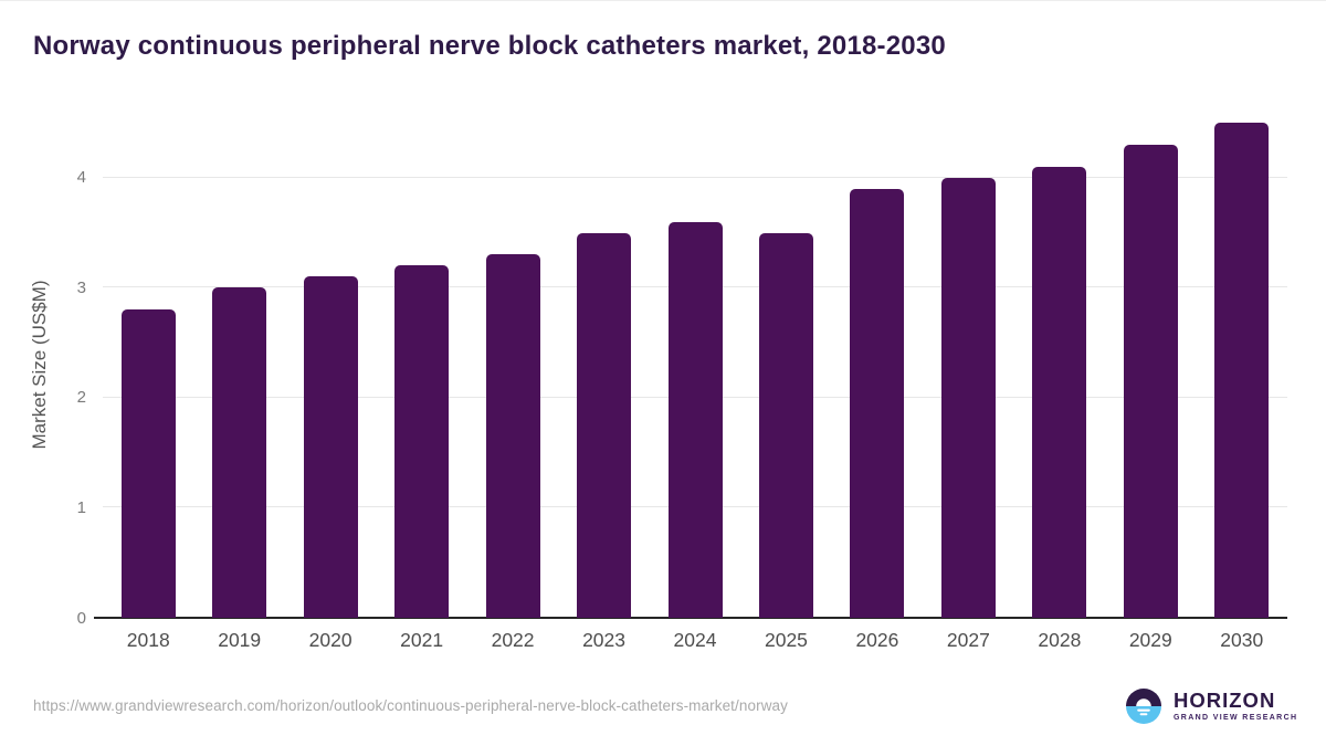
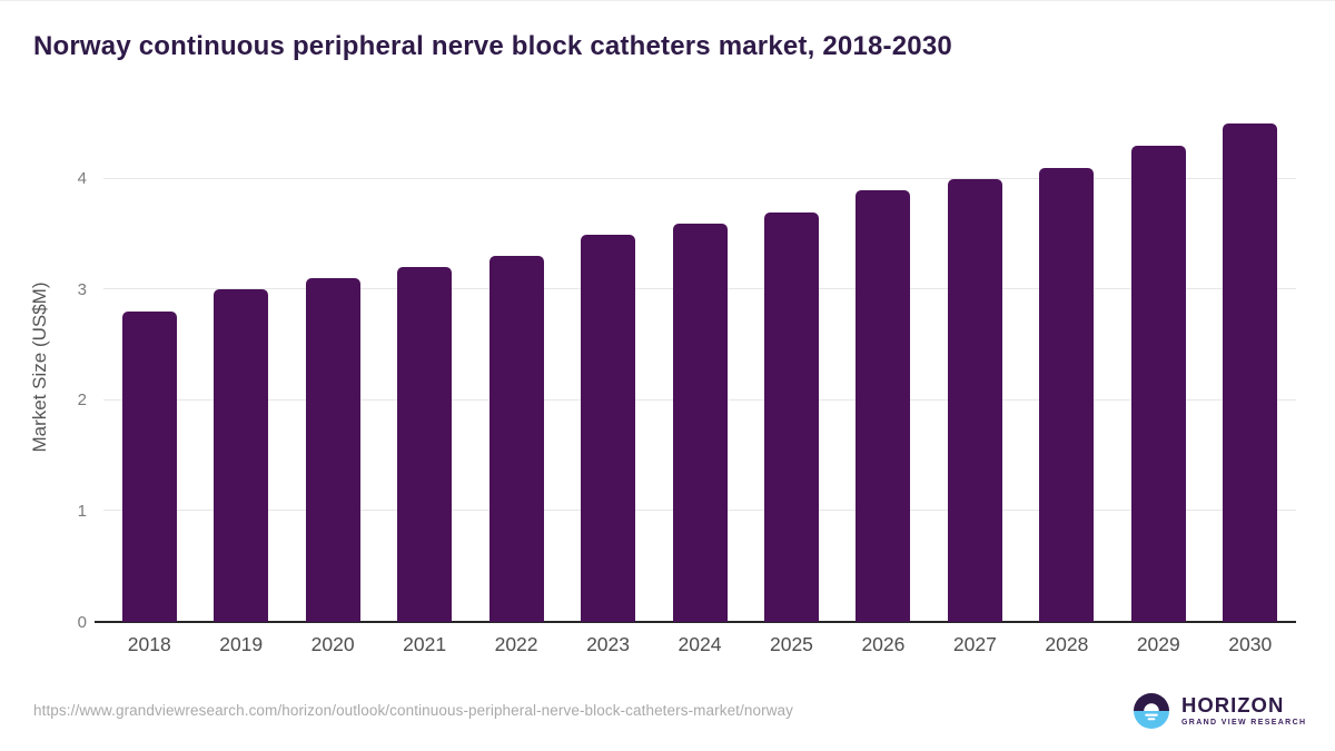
2025: 3.5 -> 3.7
